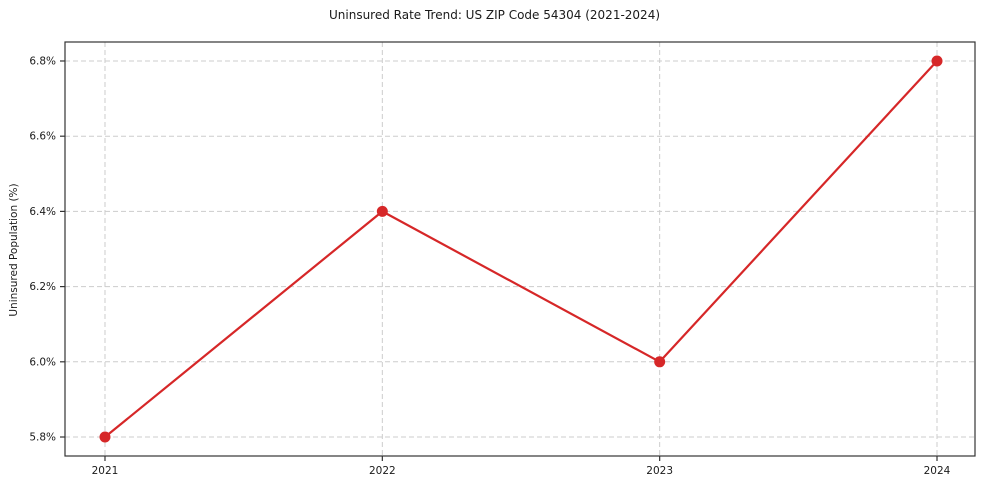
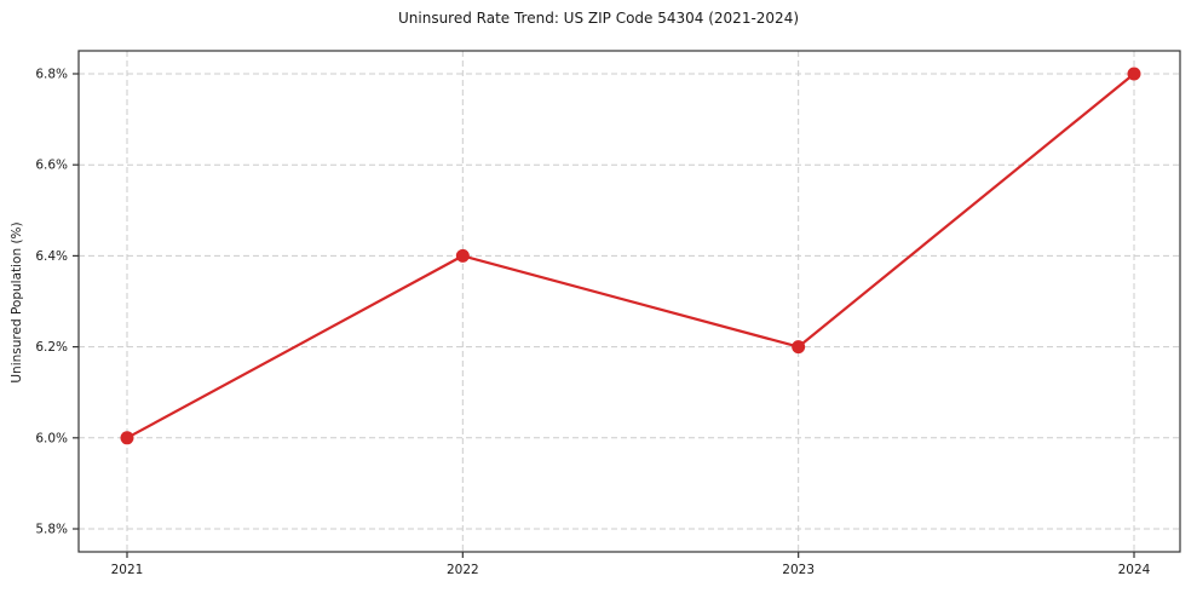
2021: 5.8% -> 6.0%
2023: 6.0% -> 6.2%
